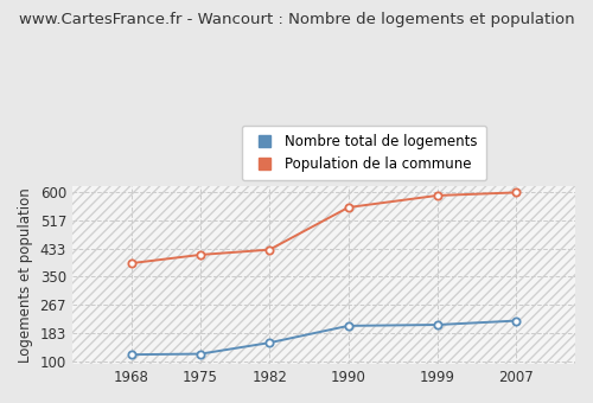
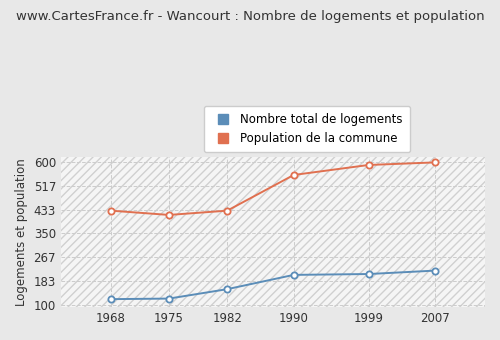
Population de la commune/1968: 390 -> 430
